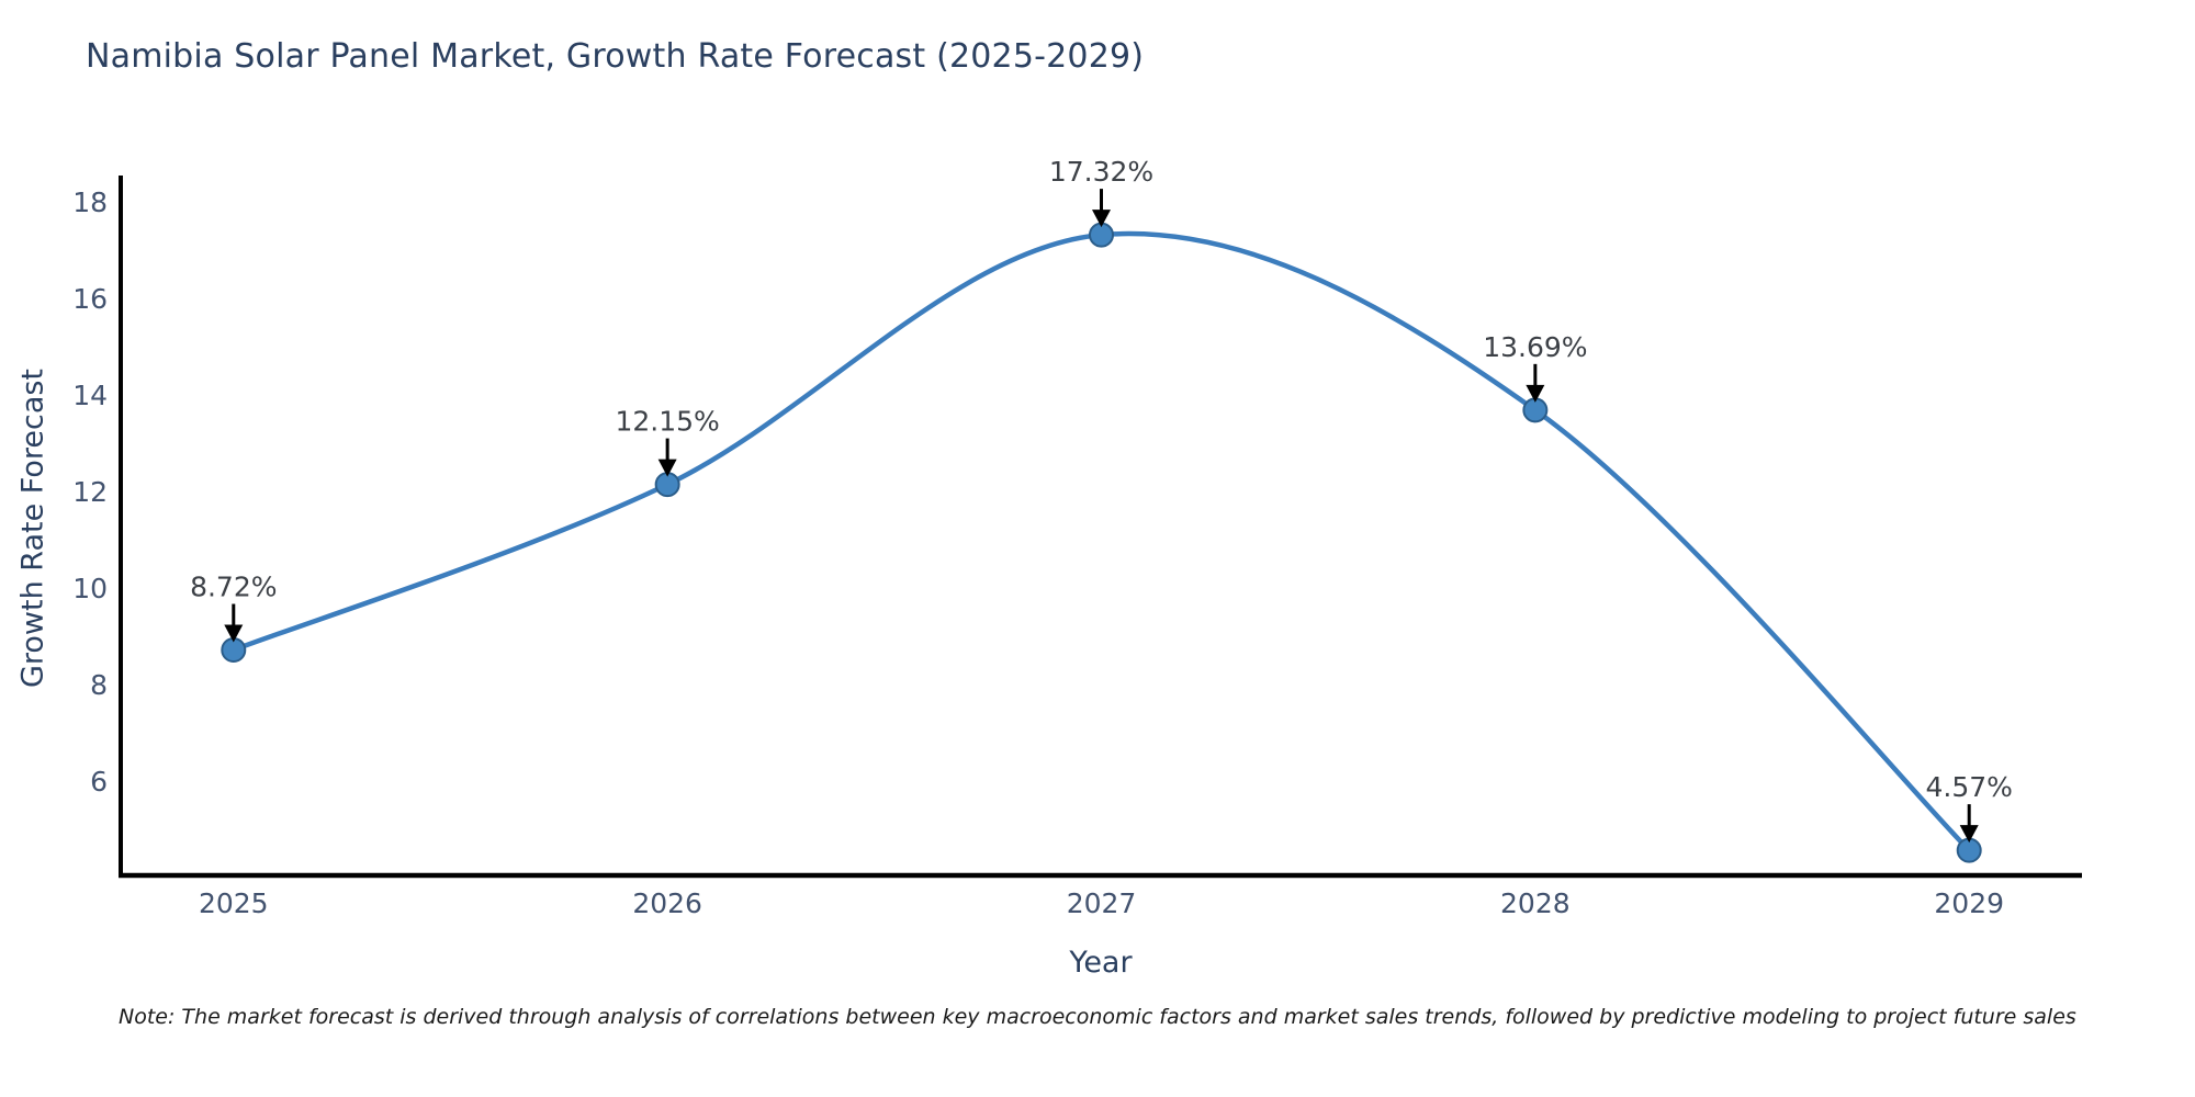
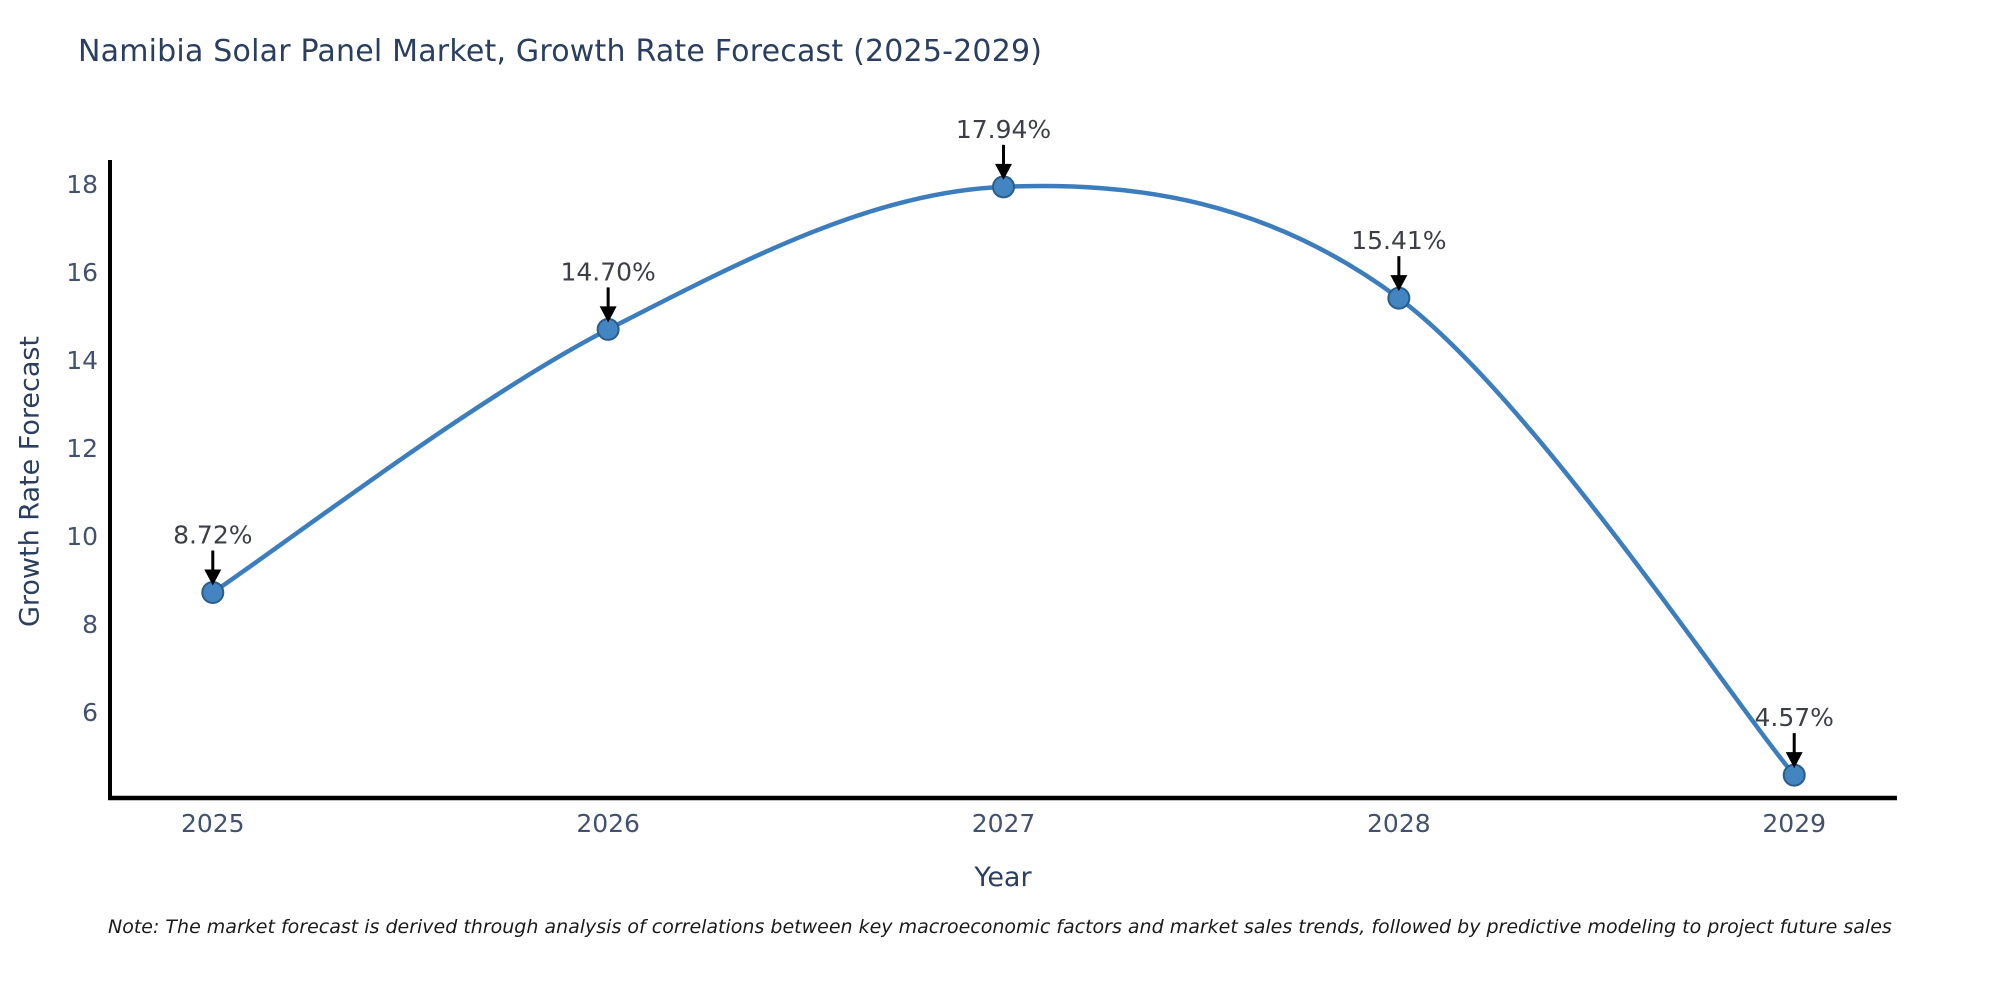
2026: 12.15% -> 14.70%
2027: 17.32% -> 17.94%
2028: 13.69% -> 15.41%
